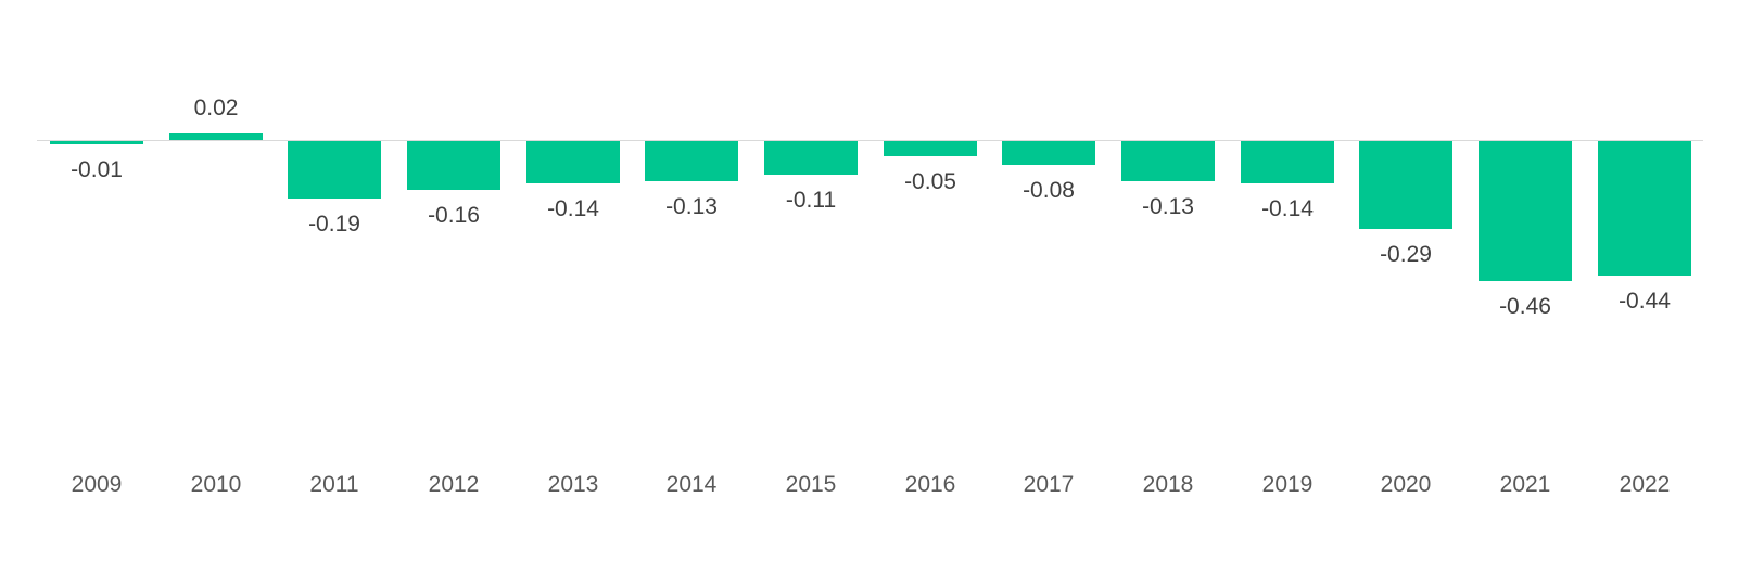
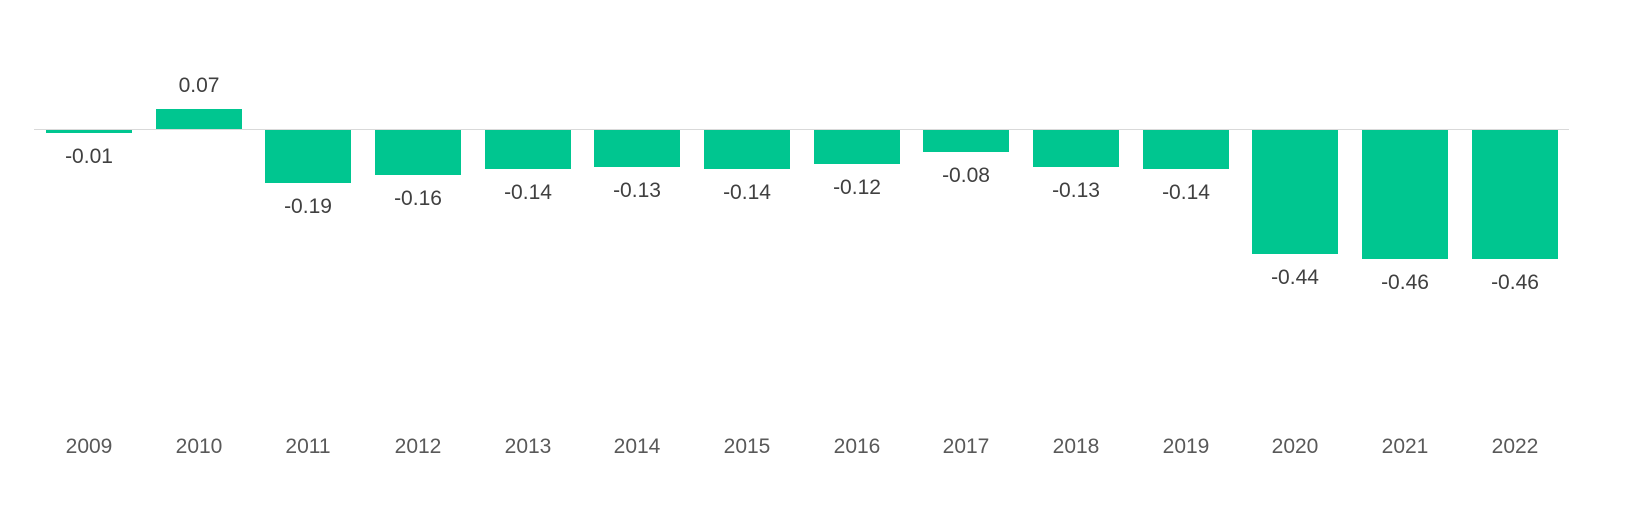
2010: 0.02 -> 0.07
2015: -0.11 -> -0.14
2016: -0.05 -> -0.12
2020: -0.29 -> -0.44
2022: -0.44 -> -0.46
